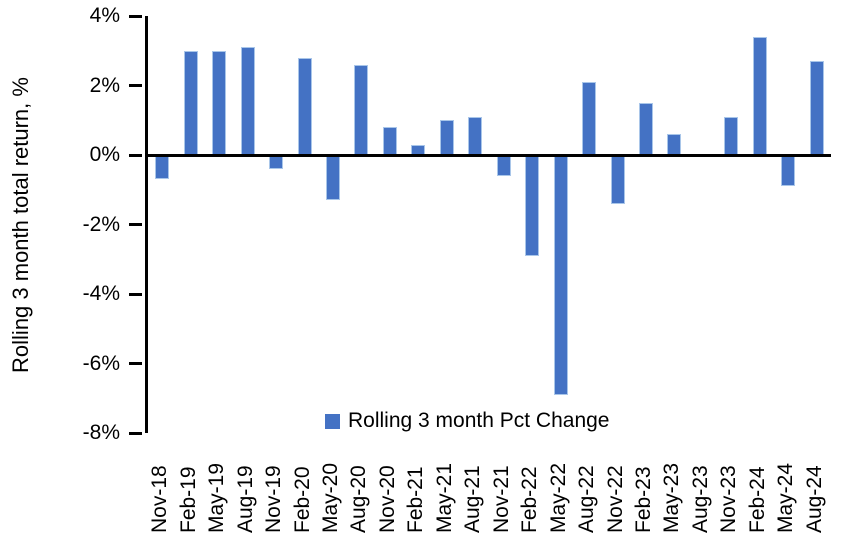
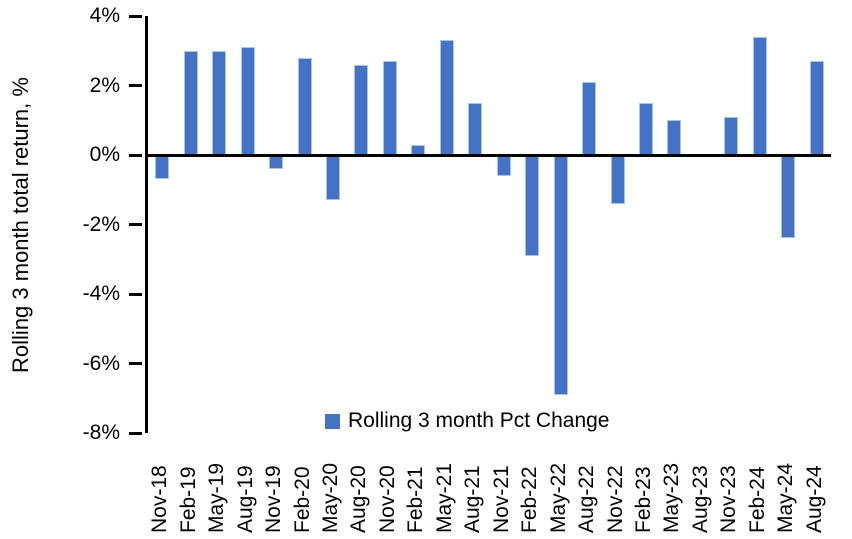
Nov-20: 0.8% -> 2.7%
May-21: 1.0% -> 3.3%
Aug-21: 1.1% -> 1.5%
May-23: 0.6% -> 1.0%
May-24: -0.9% -> -2.4%
